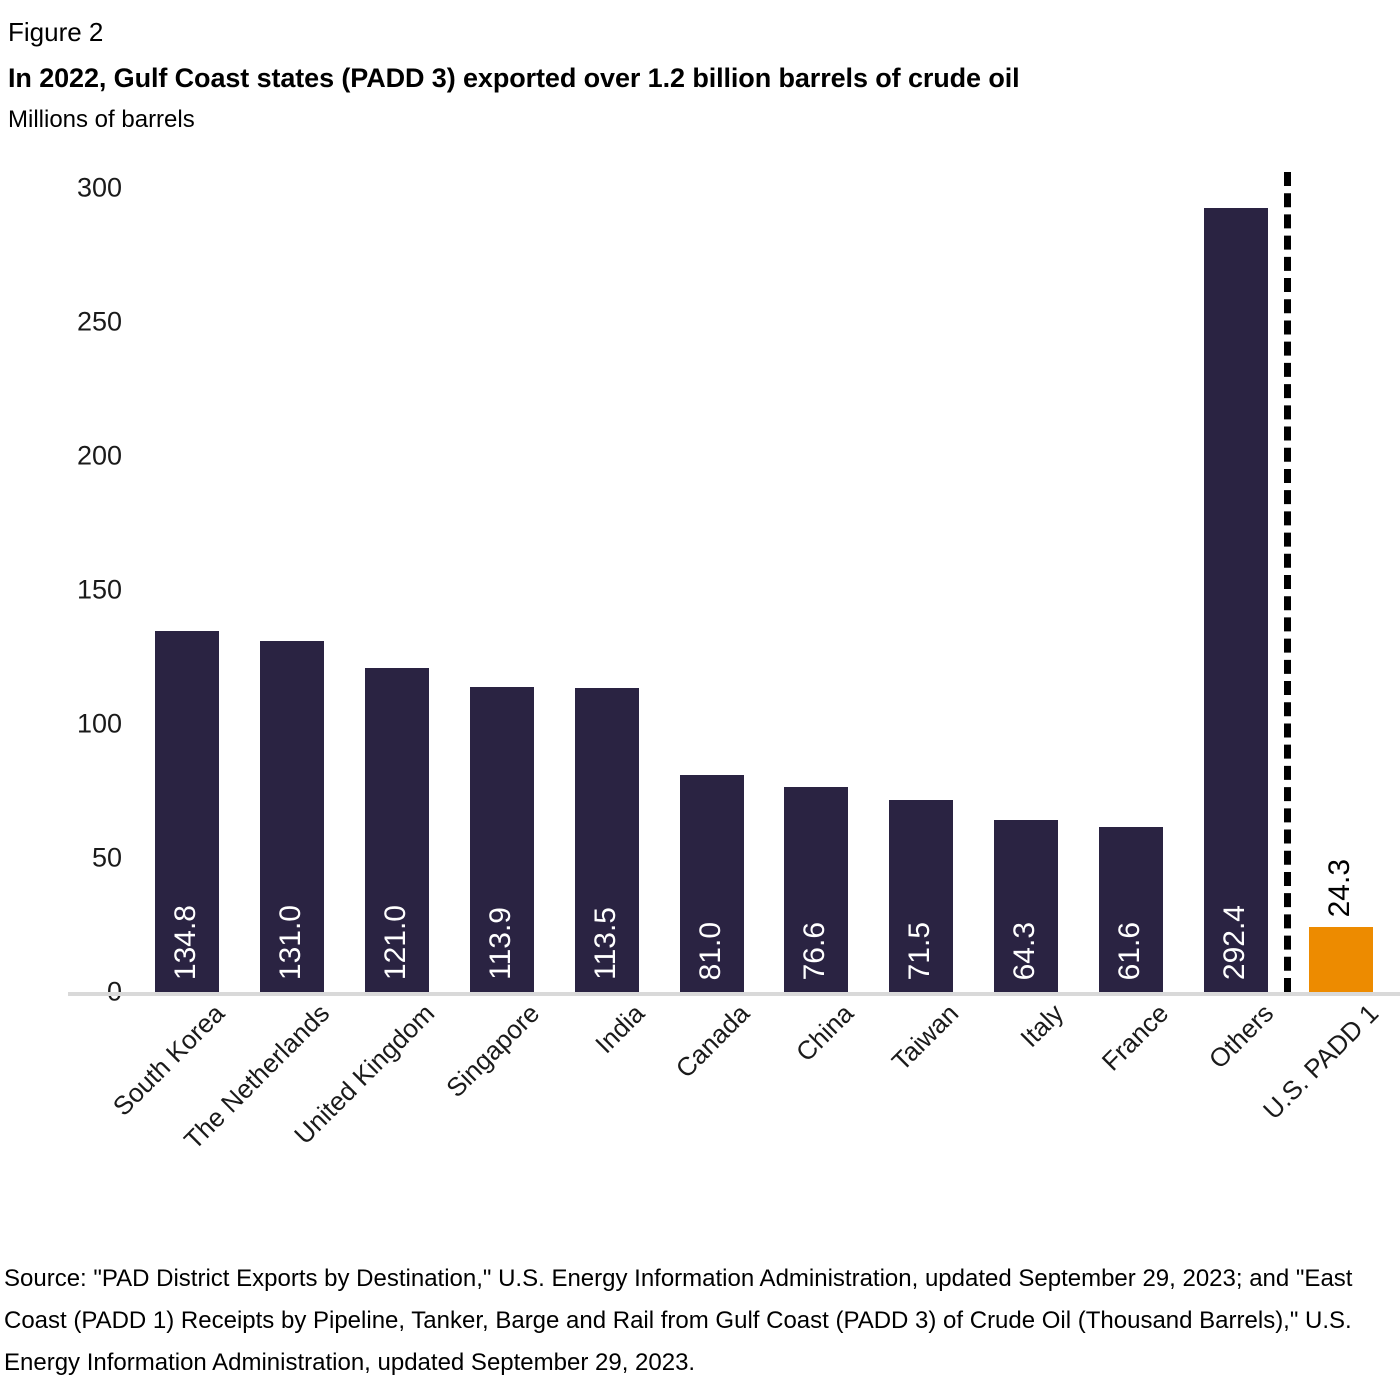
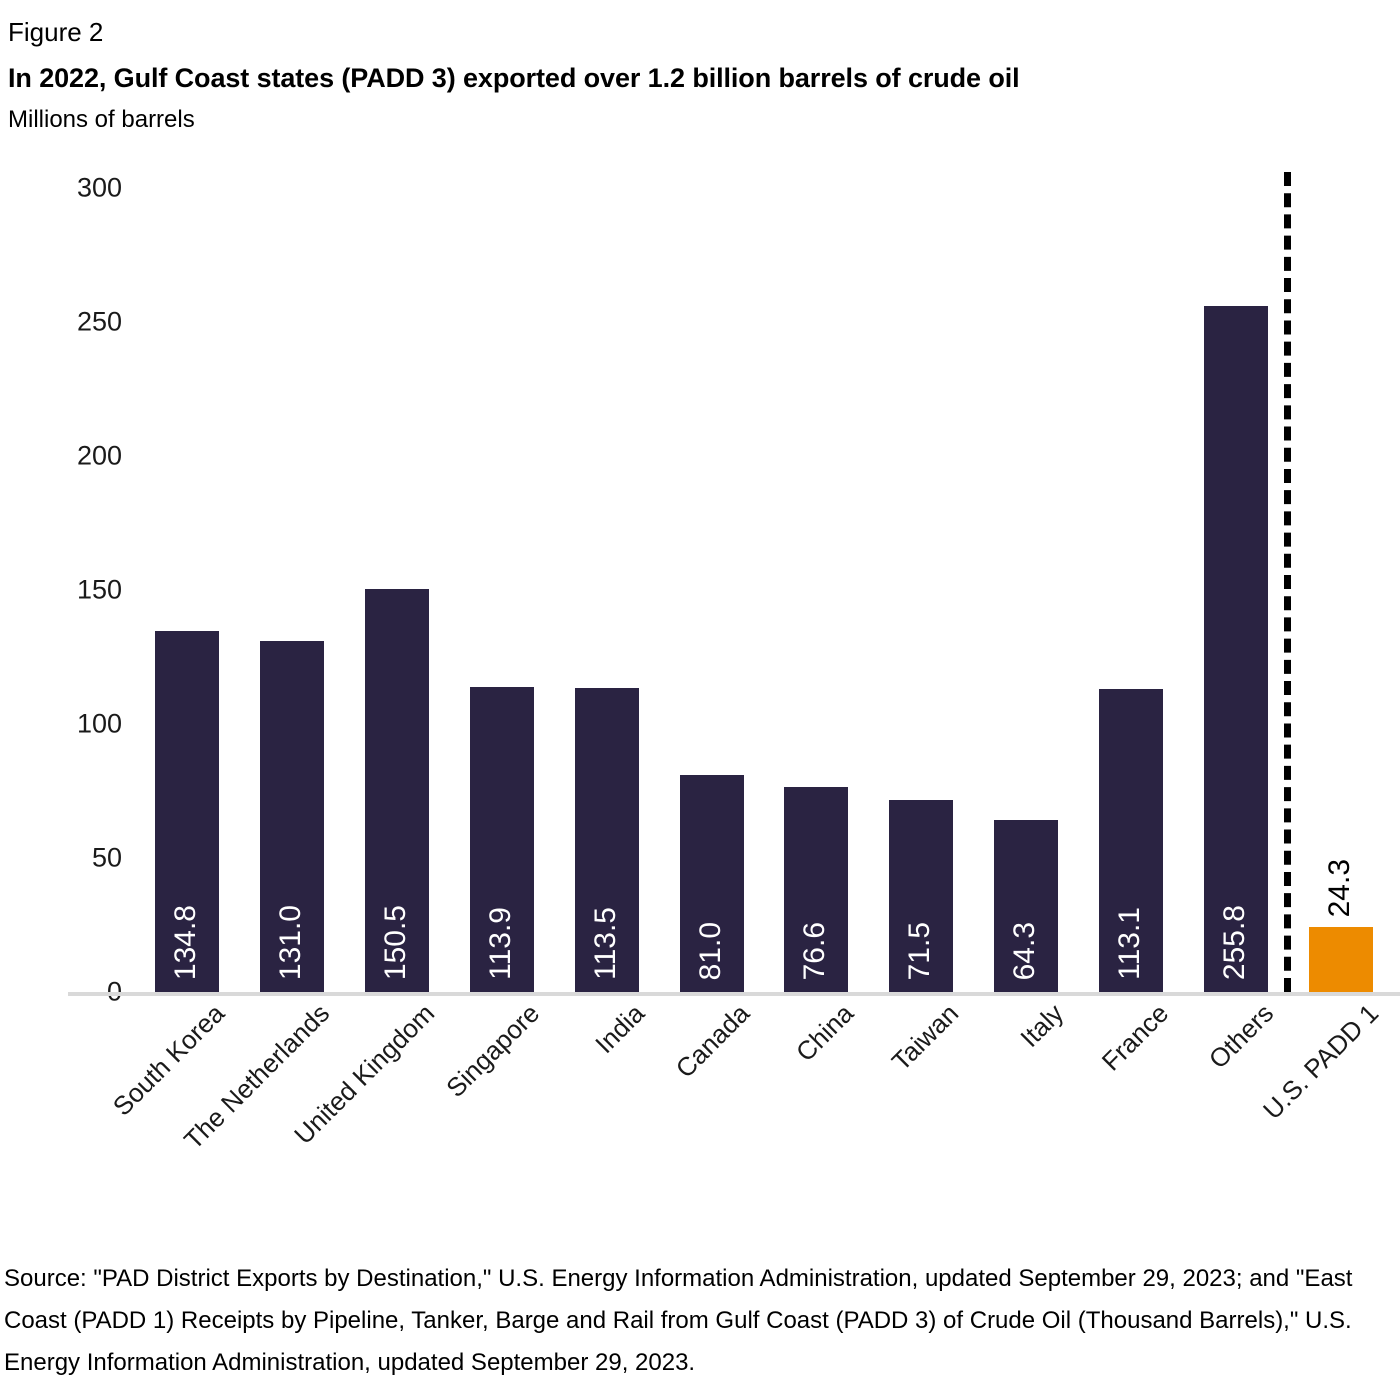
United Kingdom: 121.0 -> 150.5
France: 61.6 -> 113.1
Others: 292.4 -> 255.8
